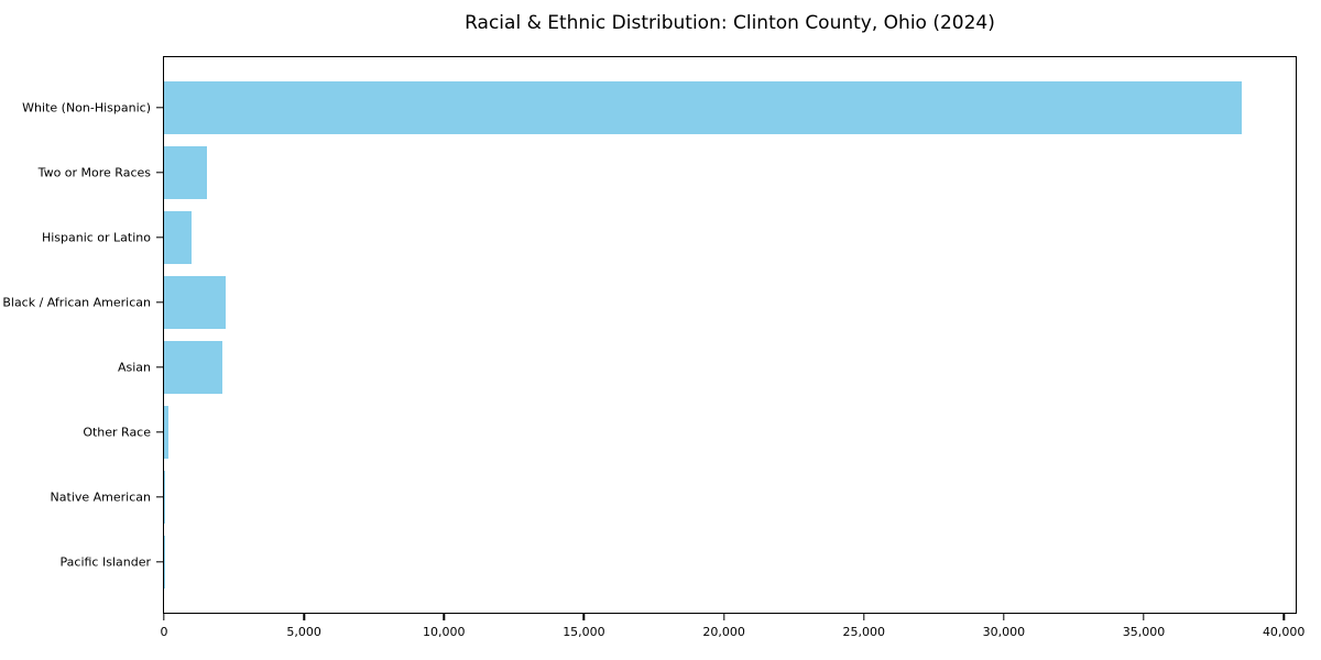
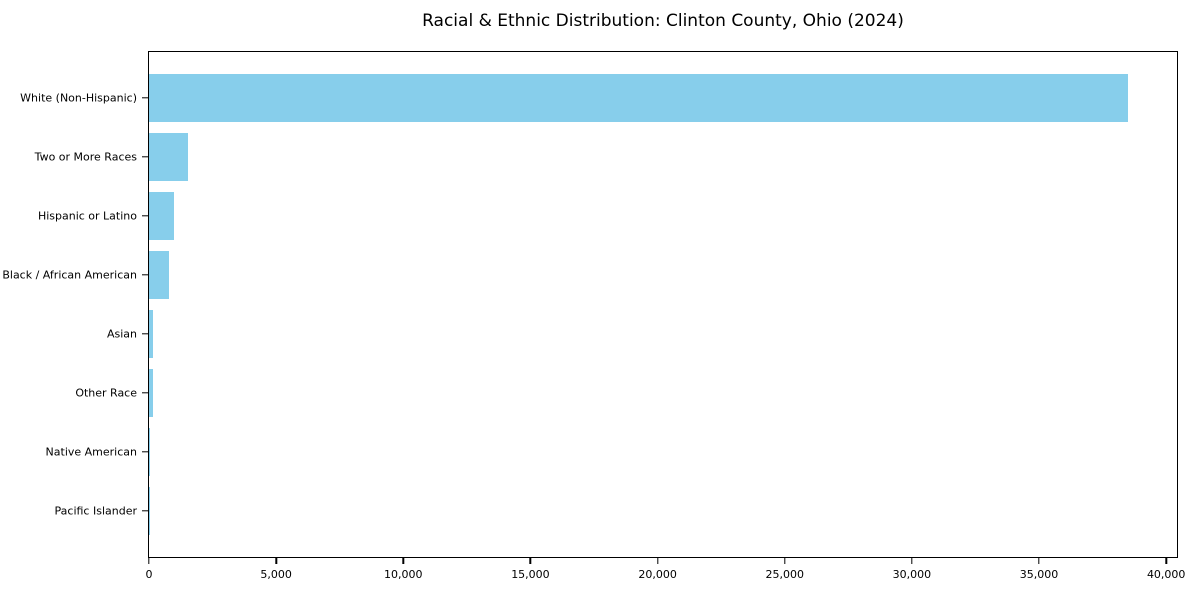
Black / African American: 2200 -> 800
Asian: 2100 -> 200
